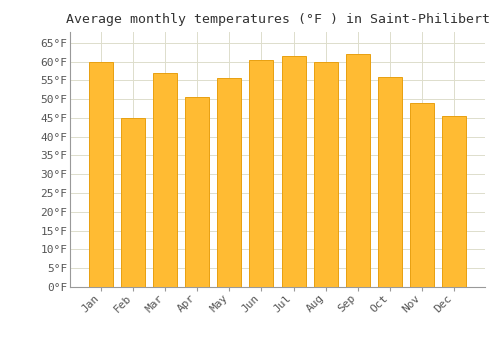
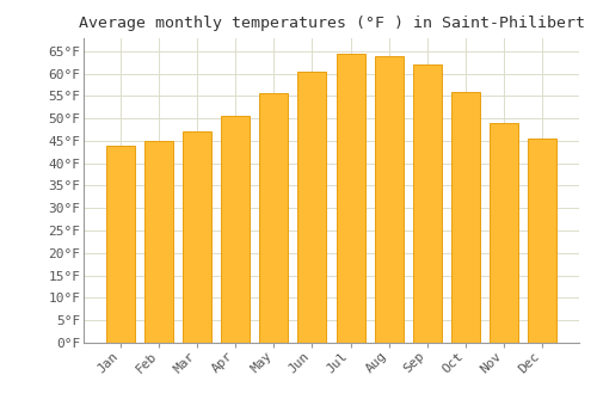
Jan: 60.0°F -> 44.0°F
Mar: 57.0°F -> 47.0°F
Jul: 61.5°F -> 64.5°F
Aug: 60.0°F -> 64.0°F
